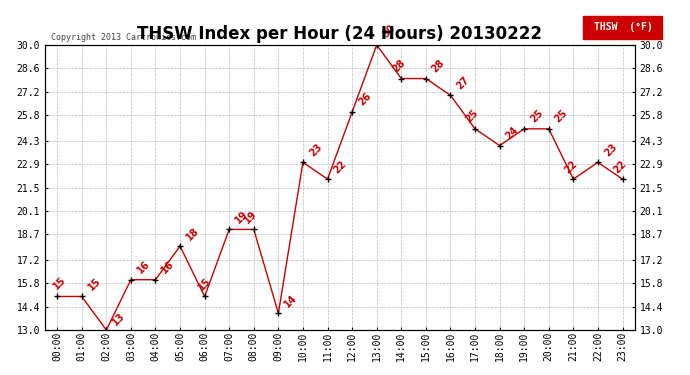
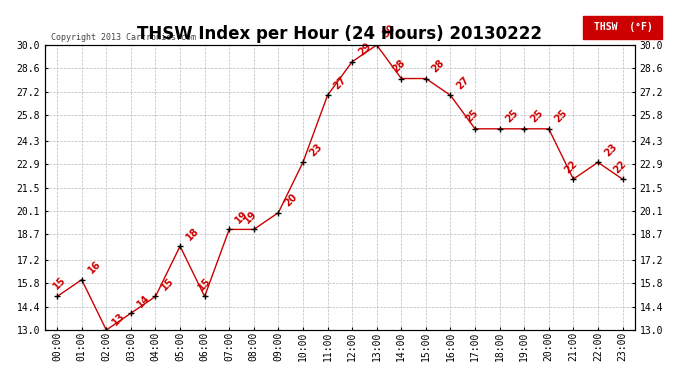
01:00: 15 -> 16
03:00: 16 -> 14
04:00: 16 -> 15
09:00: 14 -> 20
11:00: 22 -> 27
12:00: 26 -> 29
18:00: 24 -> 25
